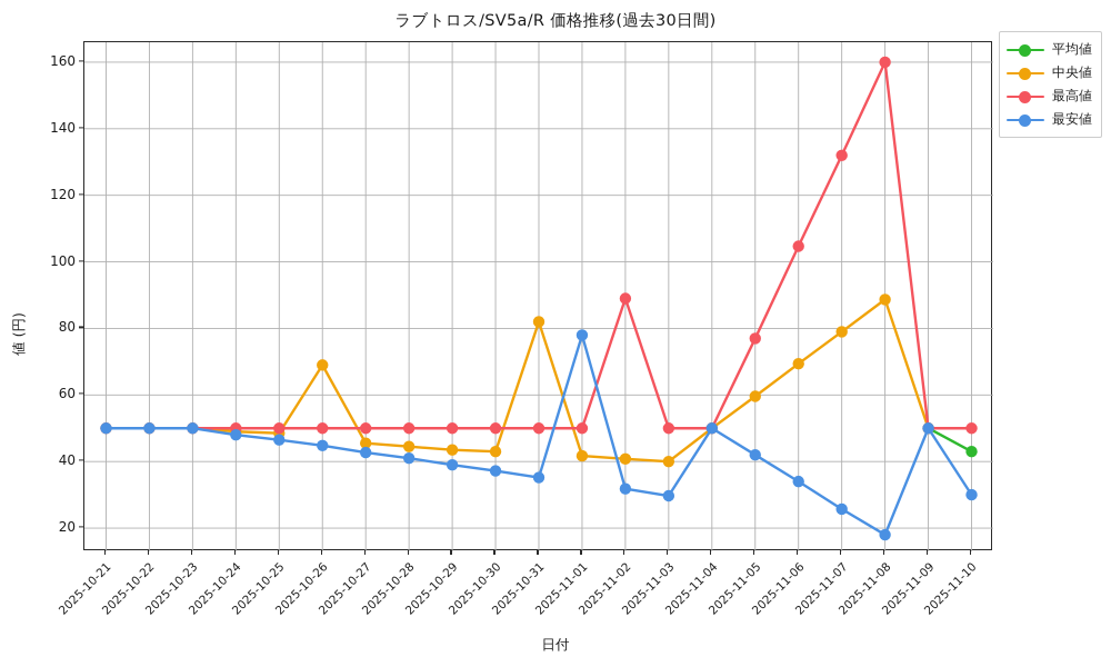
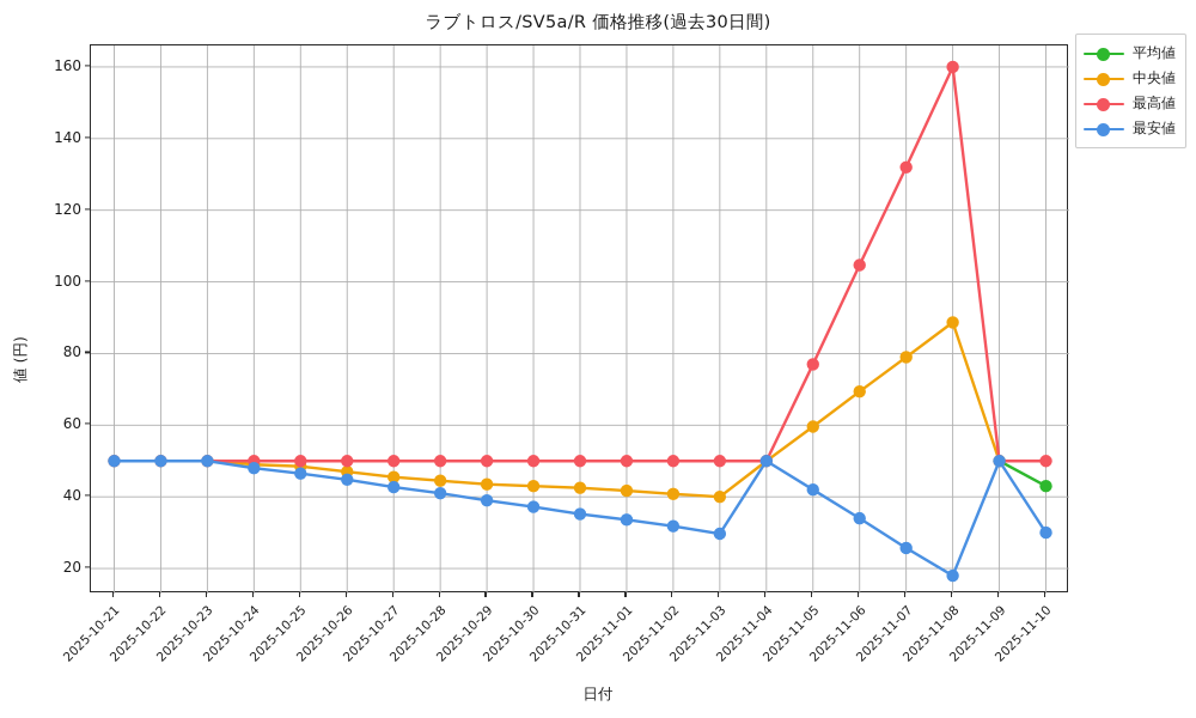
中央値/2025-10-26: 69 -> 47
中央値/2025-10-31: 82 -> 42
最安値/2025-11-01: 78 -> 34
最高値/2025-11-02: 89 -> 50
